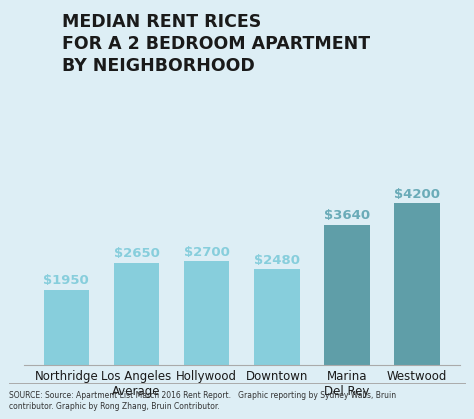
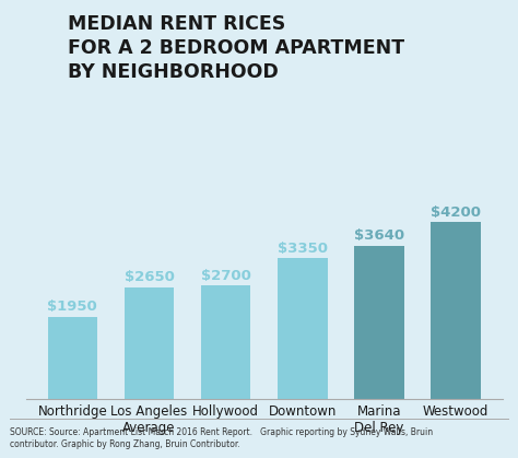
Downtown: $2480 -> $3350
